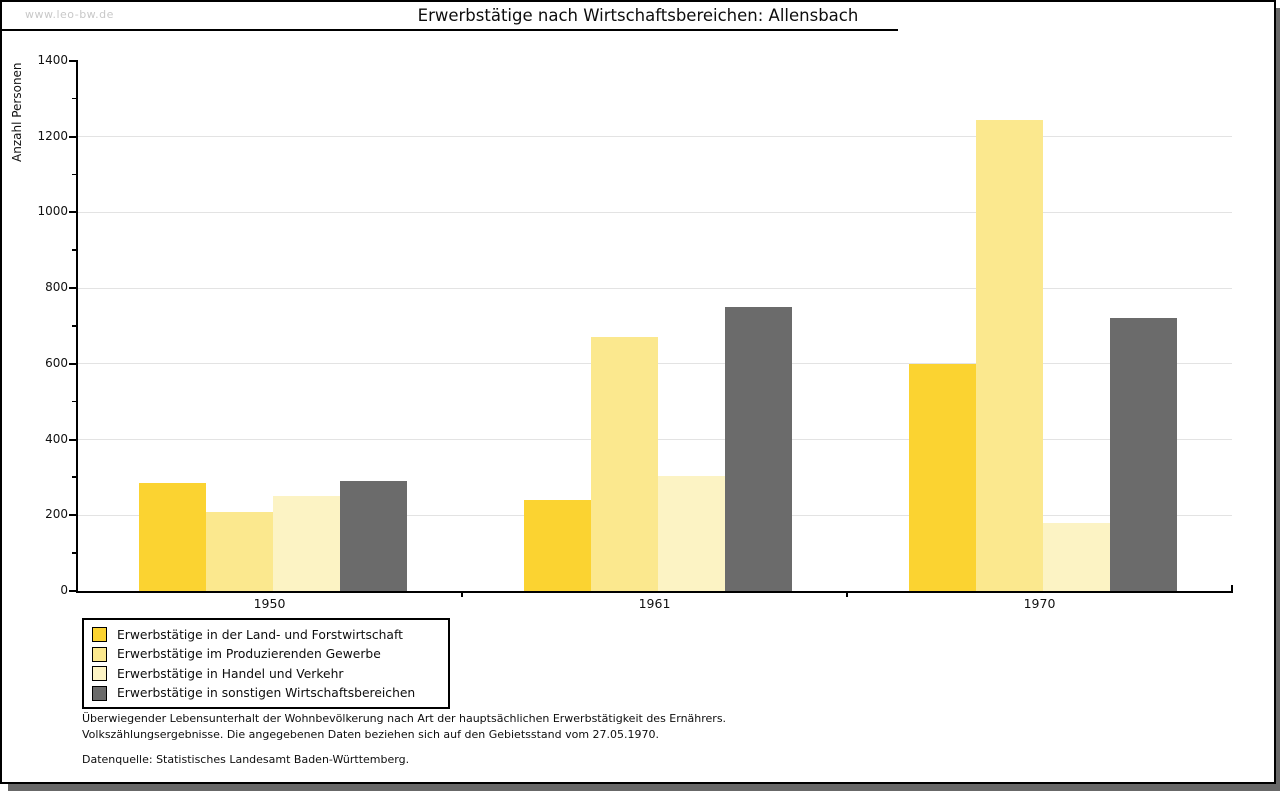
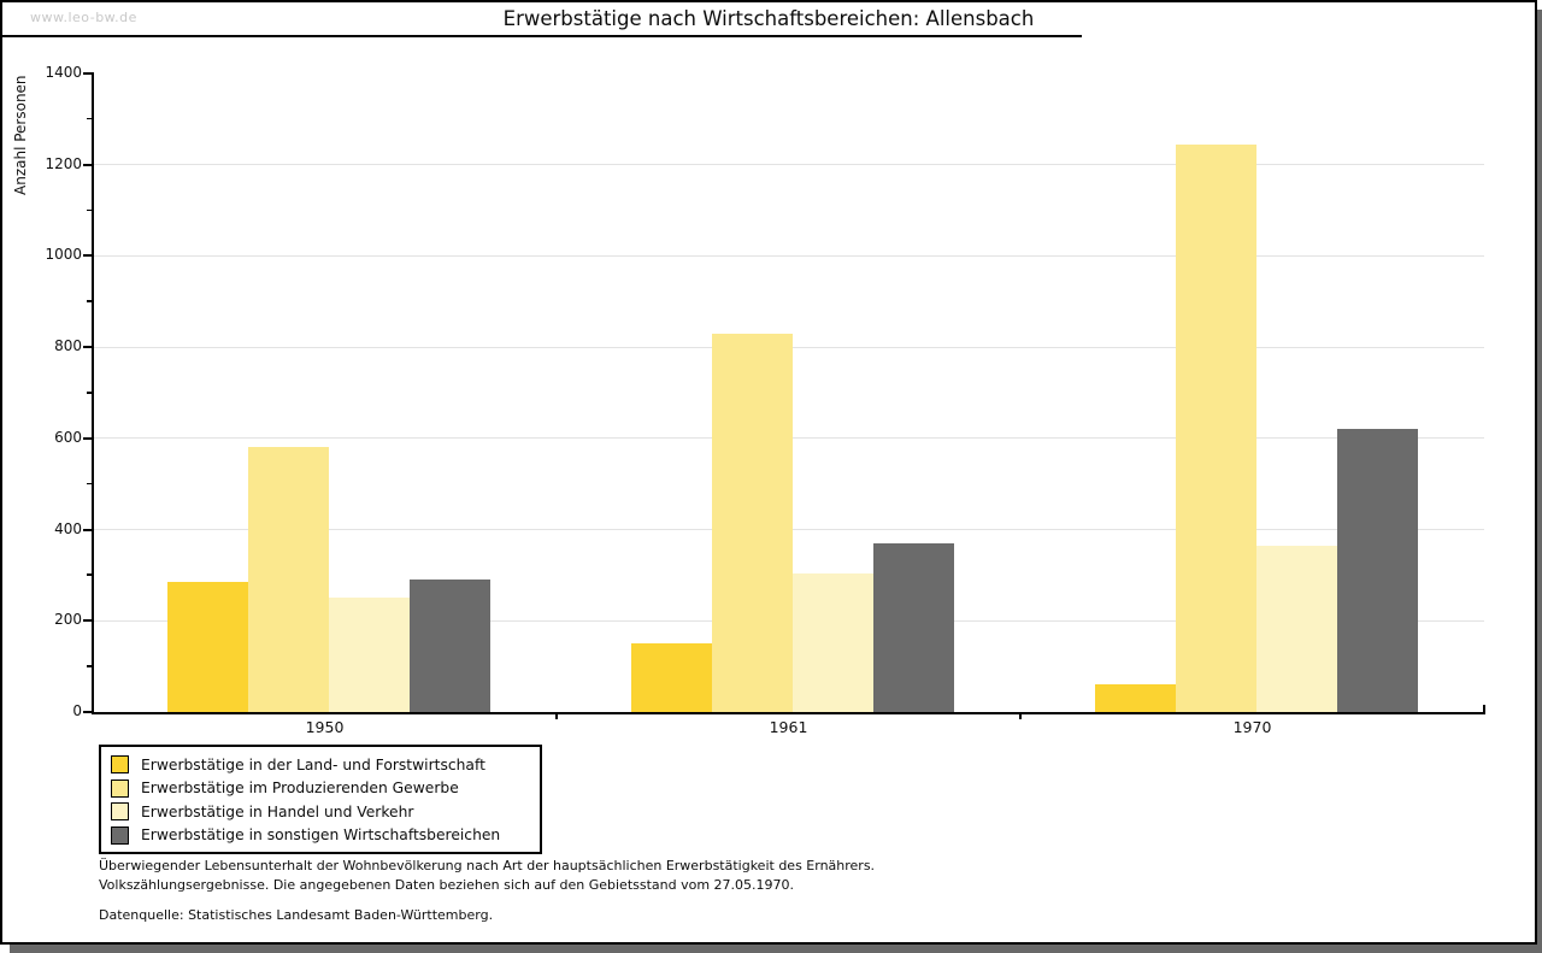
Erwerbstätige im Produzierenden Gewerbe/1950: 210 -> 580
Erwerbstätige in der Land- und Forstwirtschaft/1961: 240 -> 150
Erwerbstätige im Produzierenden Gewerbe/1961: 670 -> 830
Erwerbstätige in sonstigen Wirtschaftsbereichen/1961: 750 -> 370
Erwerbstätige in der Land- und Forstwirtschaft/1970: 600 -> 60
Erwerbstätige in Handel und Verkehr/1970: 180 -> 360
Erwerbstätige in sonstigen Wirtschaftsbereichen/1970: 720 -> 620
